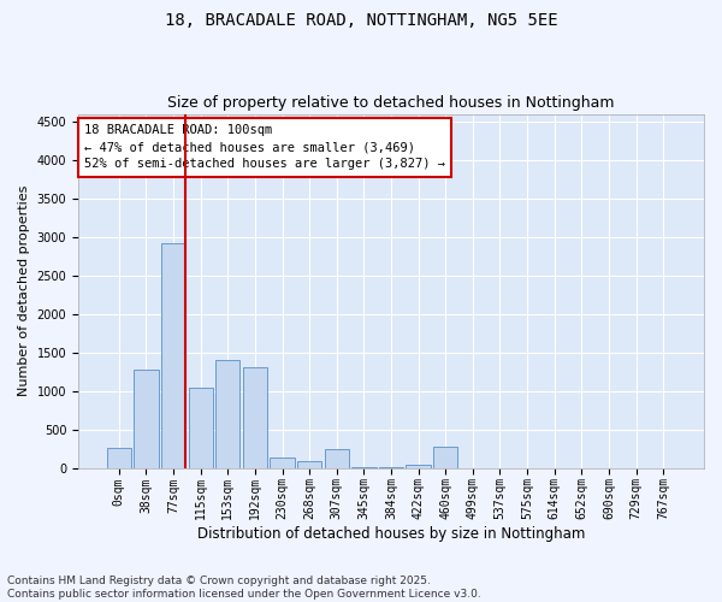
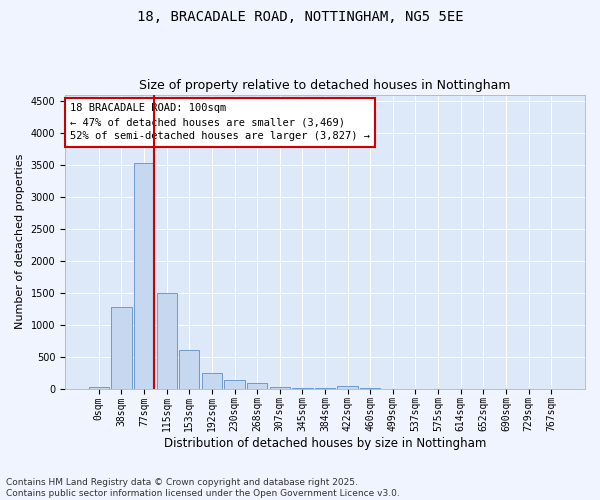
0sqm: 260 -> 20
77sqm: 2920 -> 3530
115sqm: 1040 -> 1490
153sqm: 1400 -> 600
192sqm: 1300 -> 250
307sqm: 240 -> 30
460sqm: 280 -> 10
